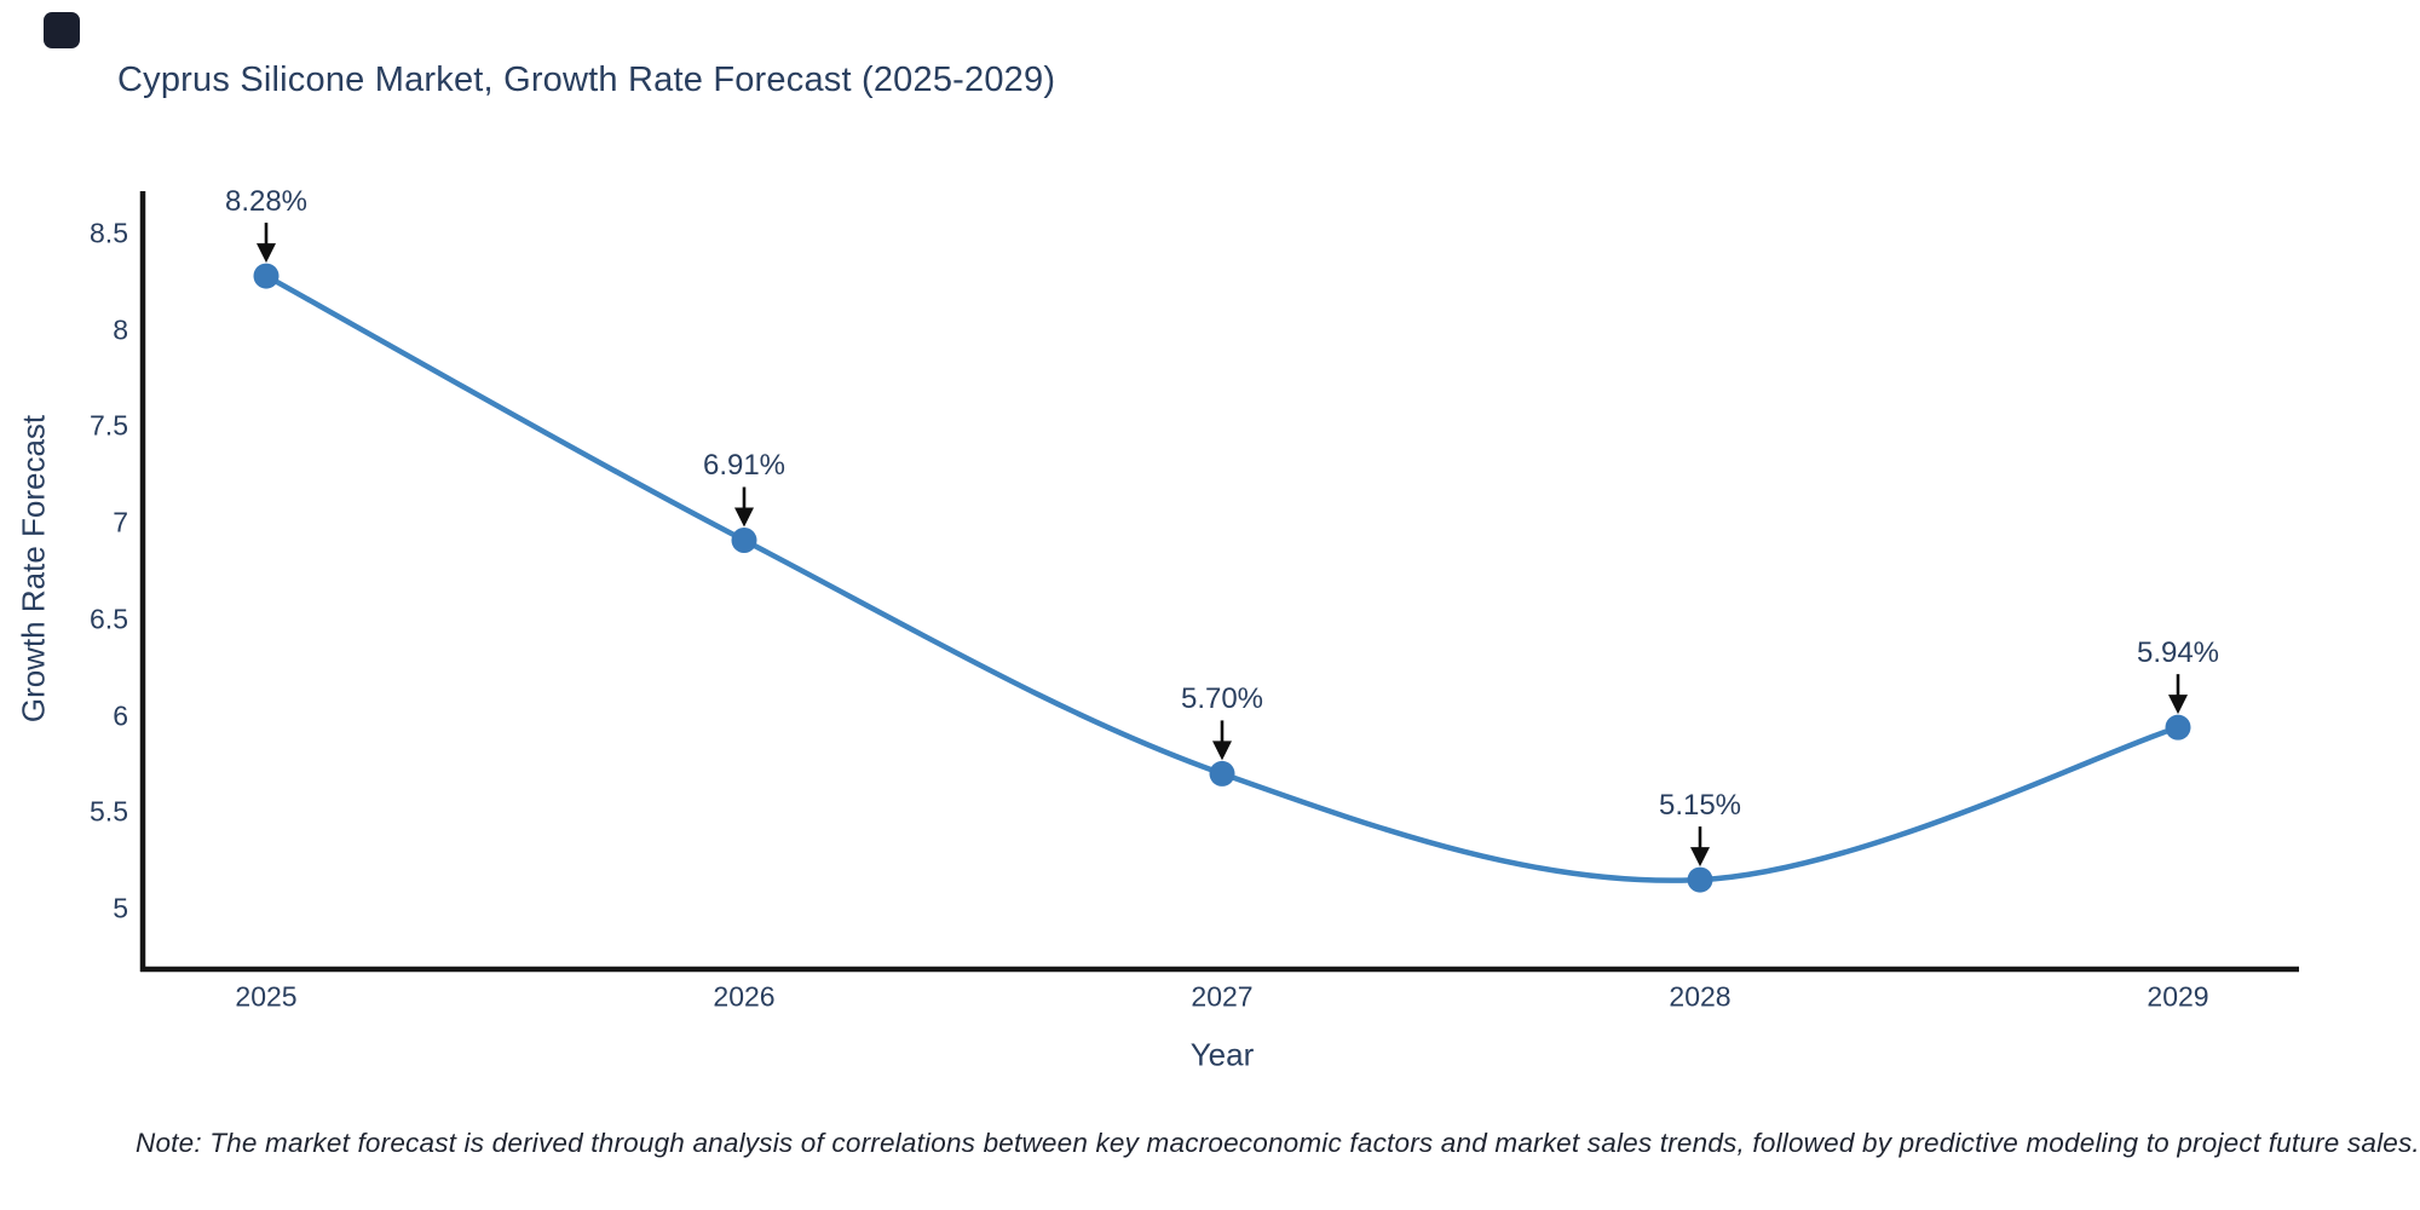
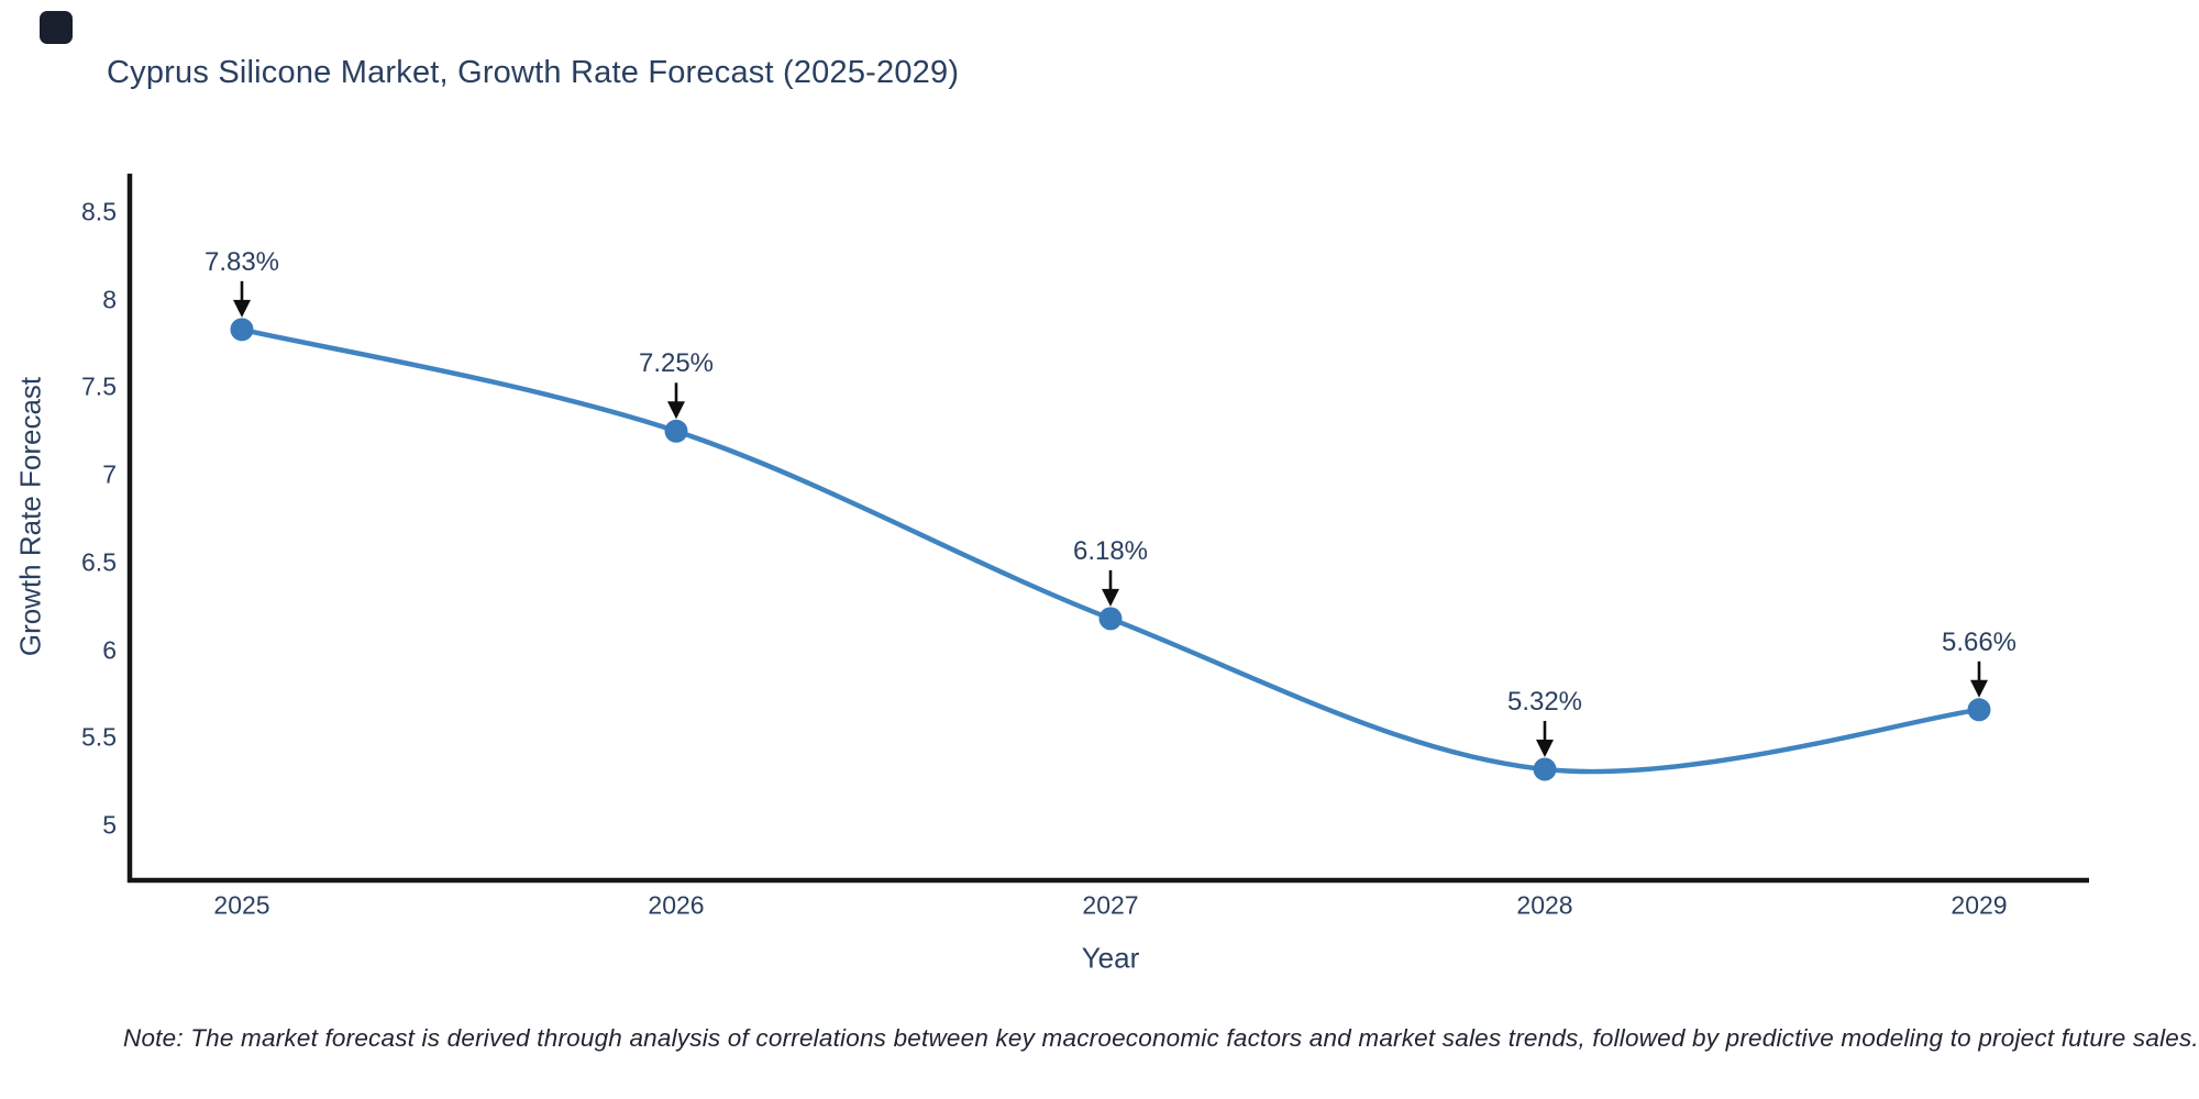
2025: 8.28% -> 7.83%
2026: 6.91% -> 7.25%
2027: 5.70% -> 6.18%
2028: 5.15% -> 5.32%
2029: 5.94% -> 5.66%
